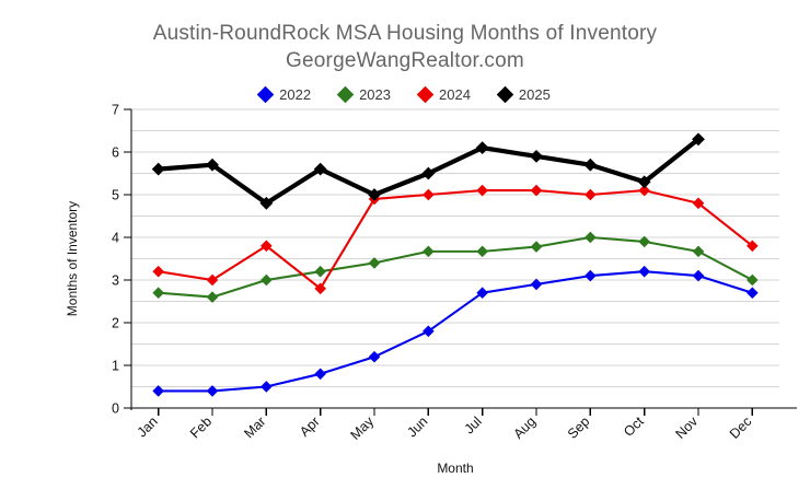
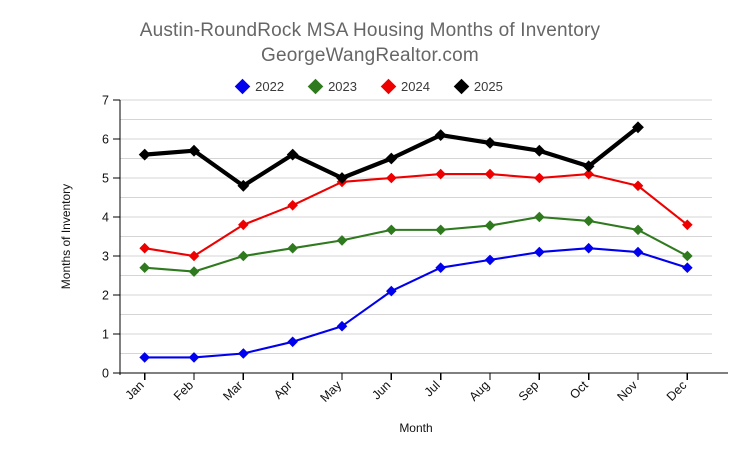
2024/Apr: 2.8 -> 4.3
2022/Jun: 1.8 -> 2.1
